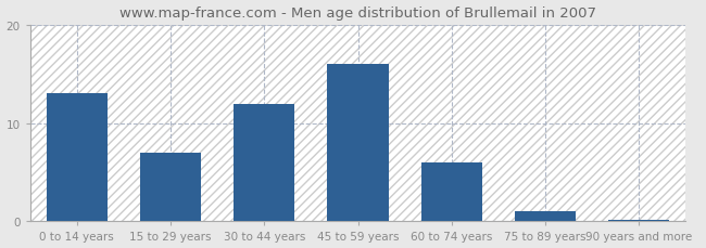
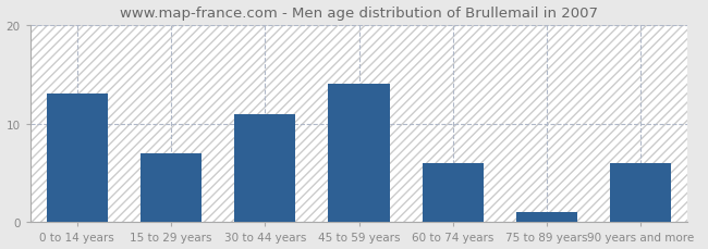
30 to 44 years: 12.0 -> 11.0
45 to 59 years: 16.0 -> 14.0
90 years and more: 0.1 -> 6.0
